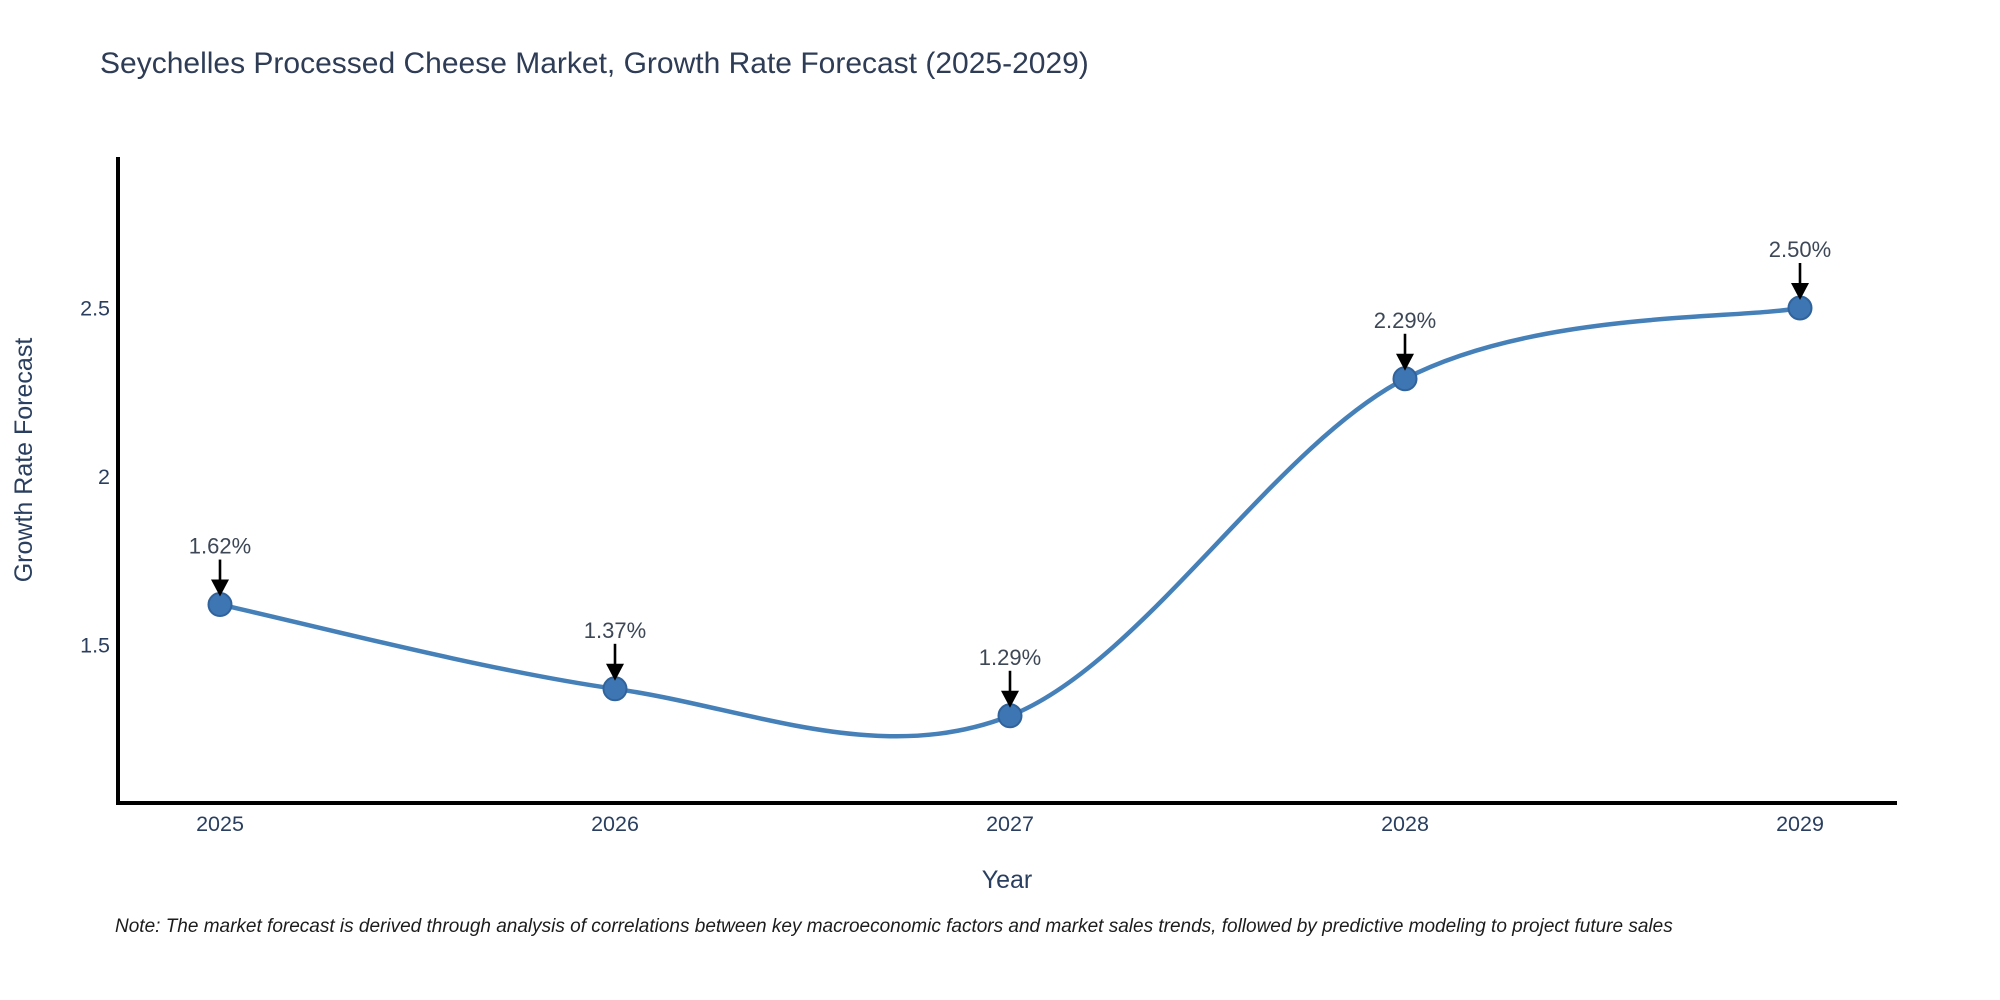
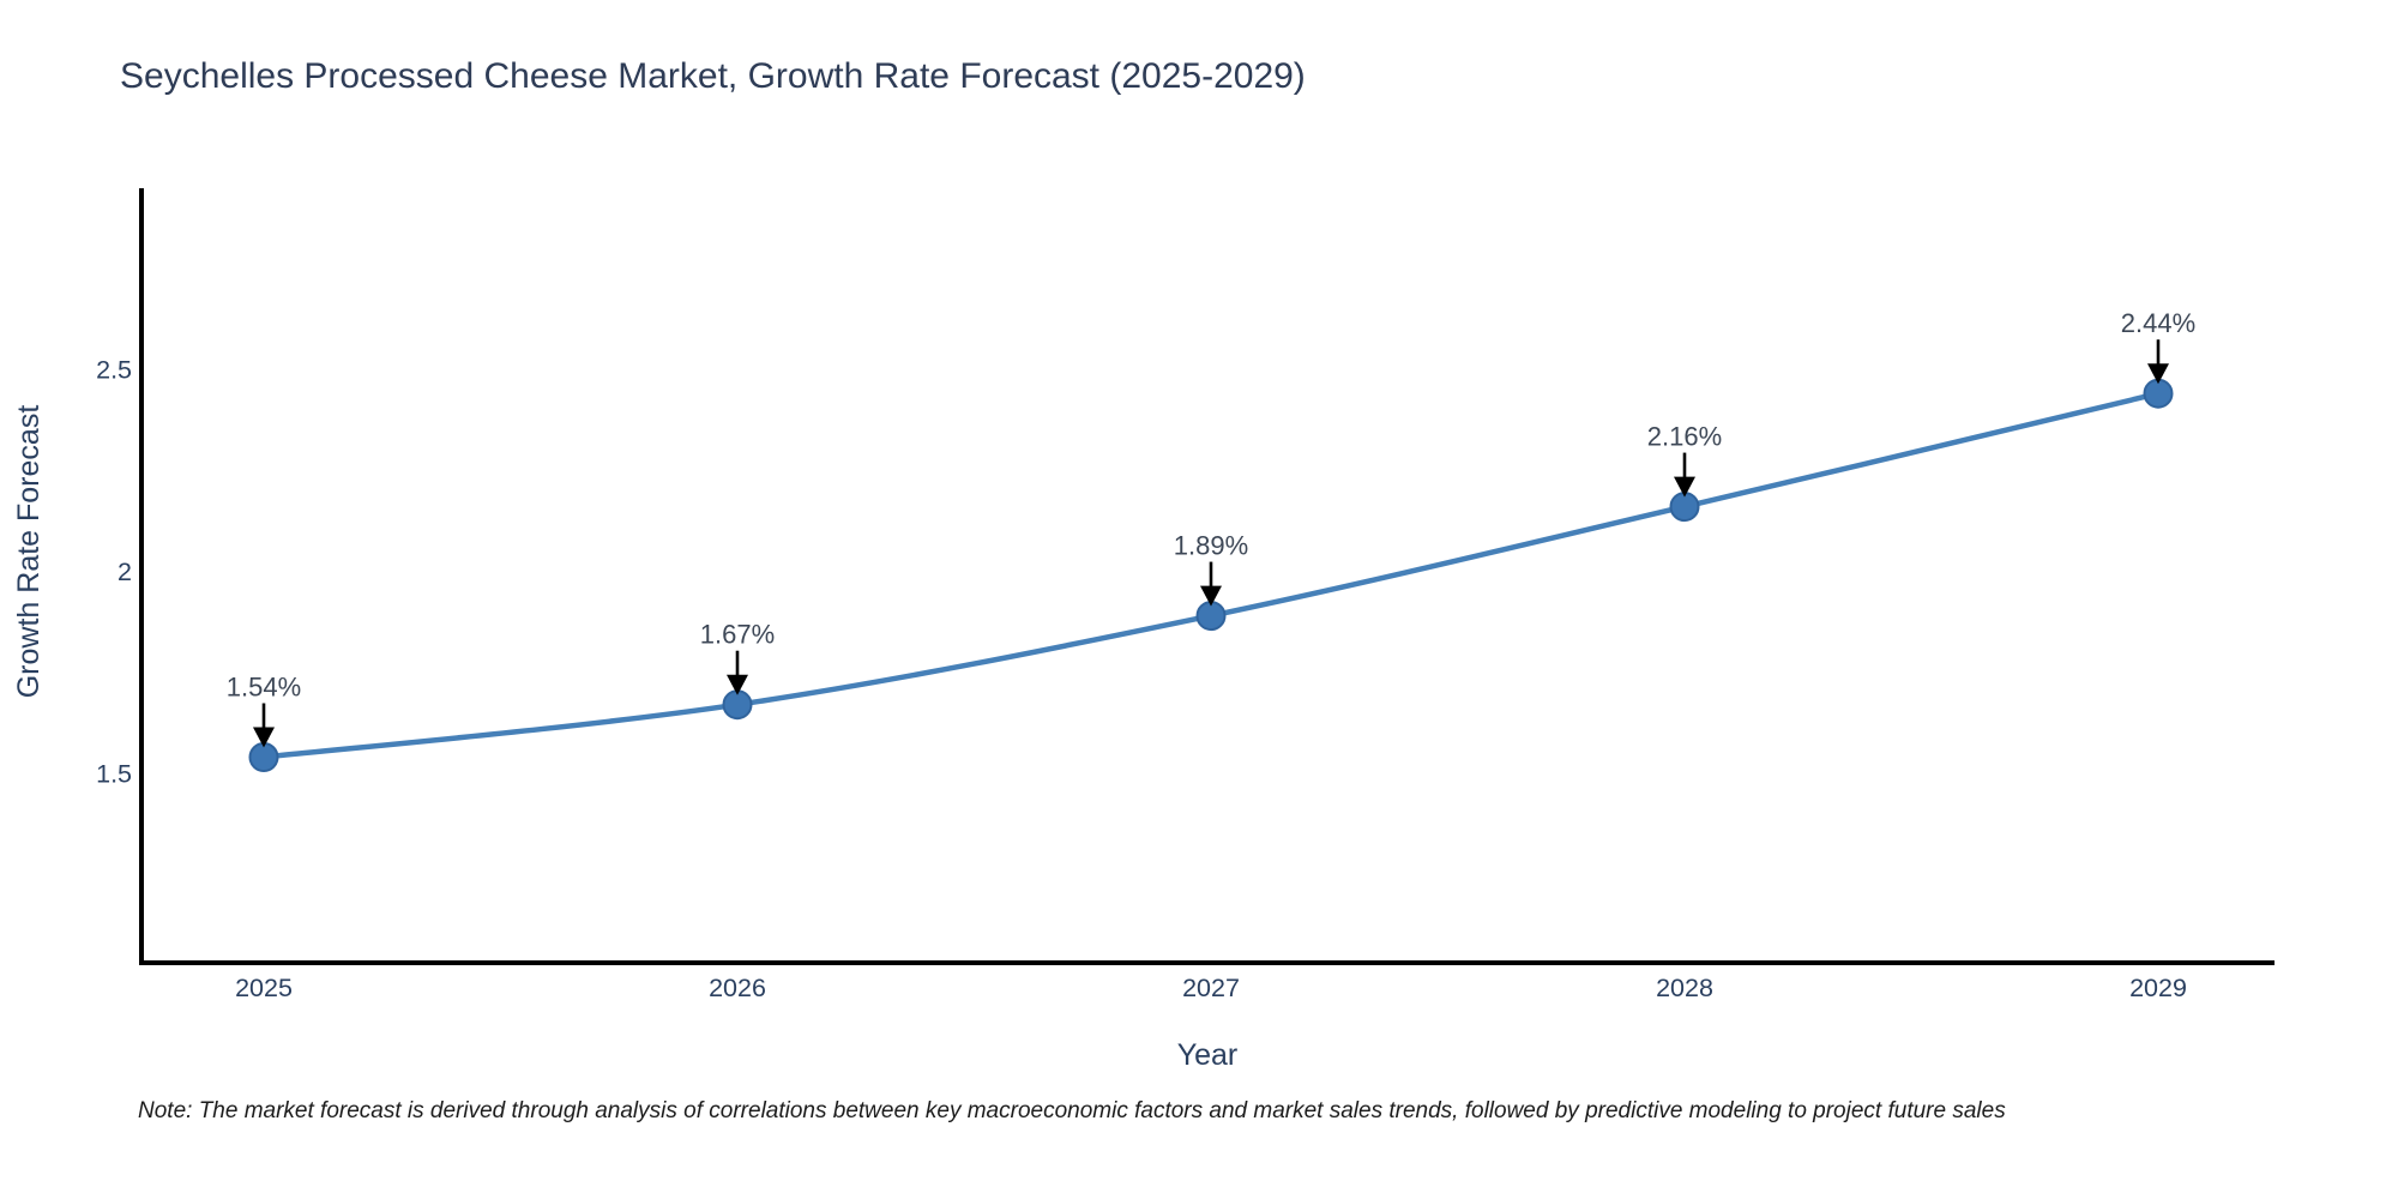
2025: 1.62% -> 1.54%
2026: 1.37% -> 1.67%
2027: 1.29% -> 1.89%
2028: 2.29% -> 2.16%
2029: 2.50% -> 2.44%
